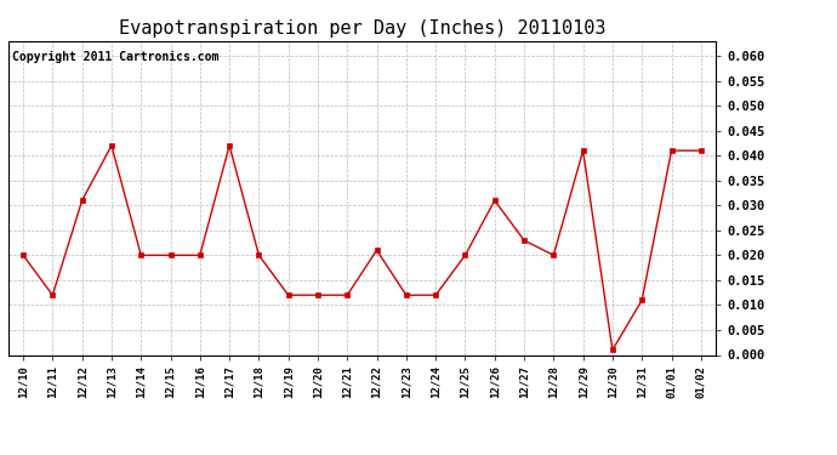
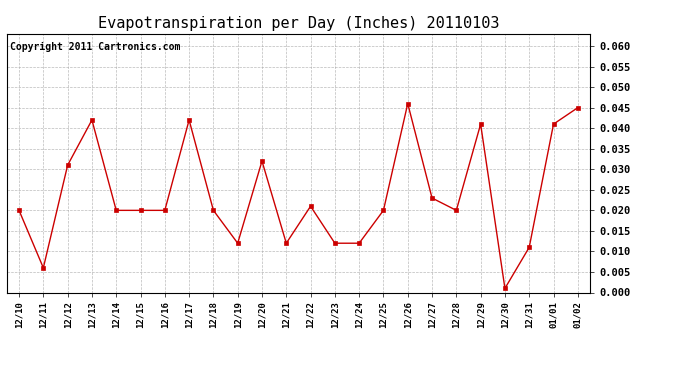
12/11: 0.012 -> 0.006
12/20: 0.012 -> 0.032
12/26: 0.031 -> 0.046
01/02: 0.041 -> 0.045
